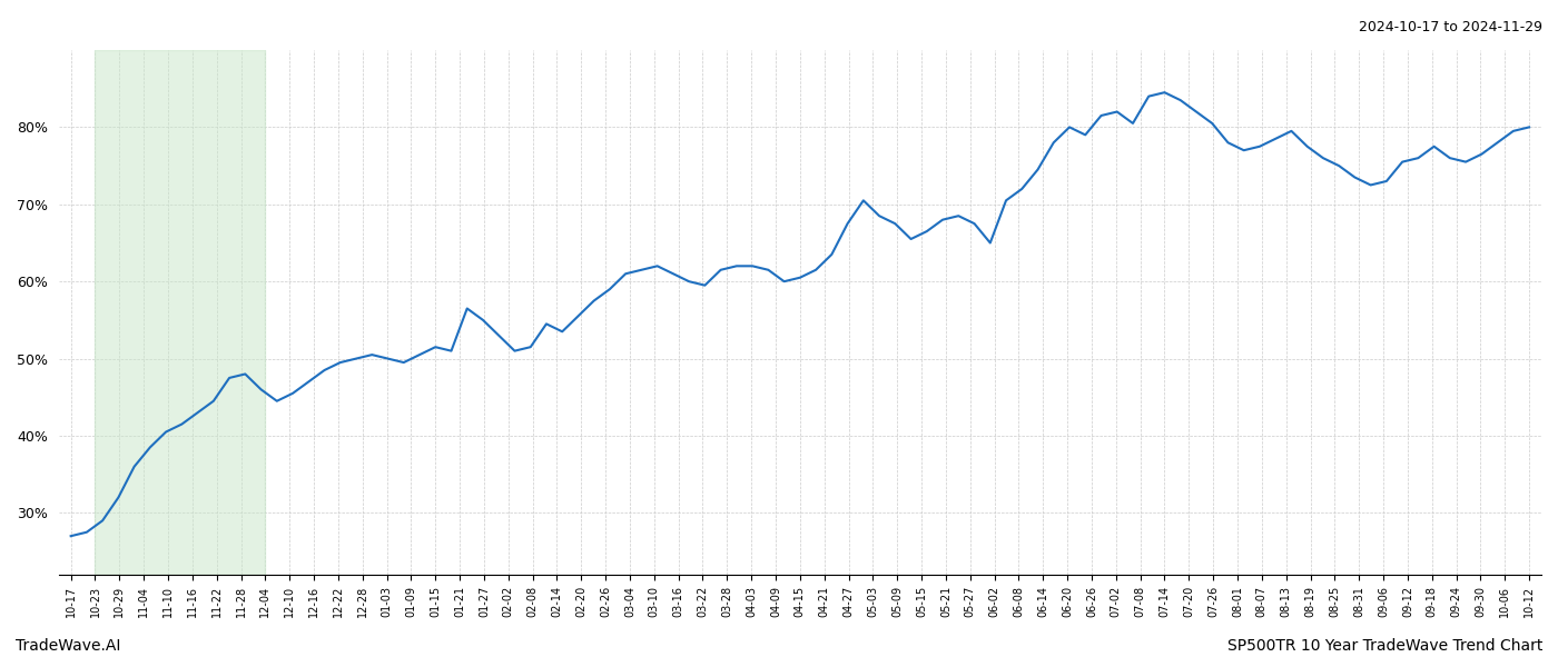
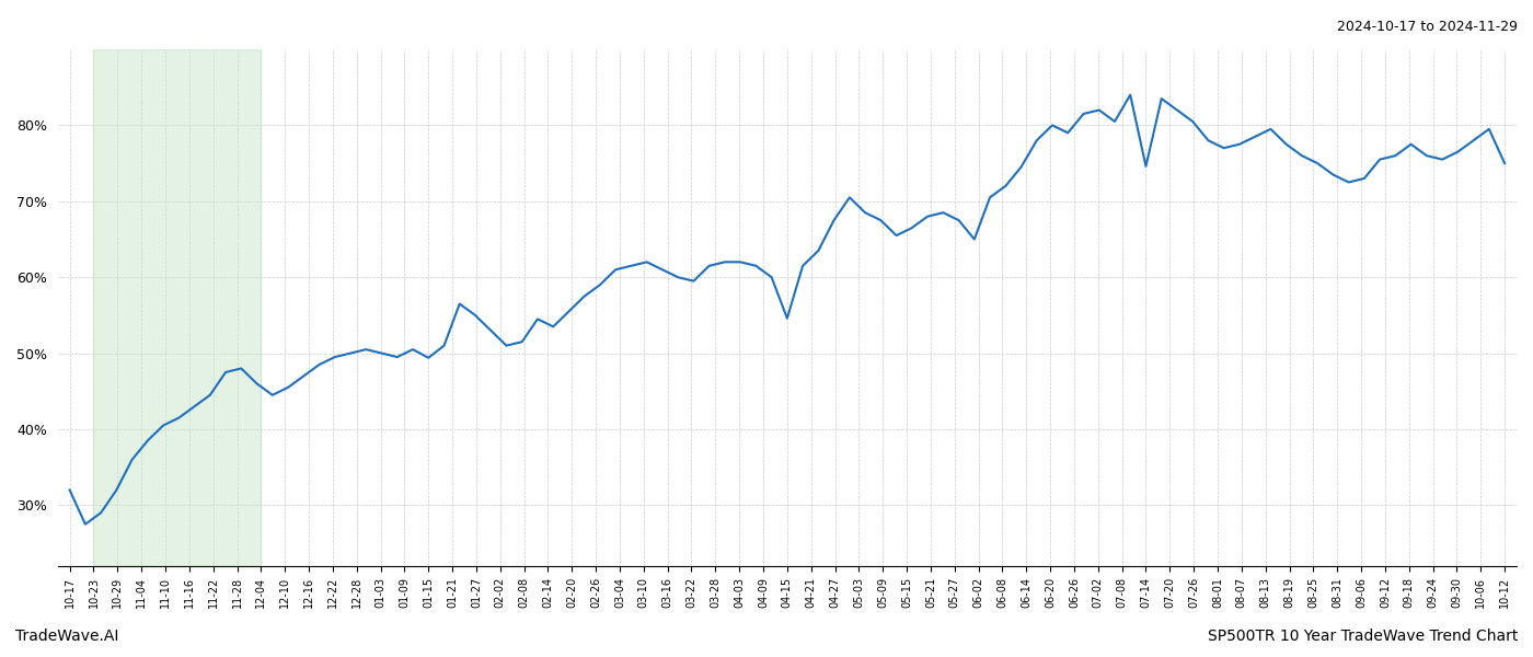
10-17: 27.0% -> 32.0%
01-15: 51.5% -> 49.4%
04-15: 60.5% -> 54.6%
07-14: 84.5% -> 74.6%
10-12: 80.0% -> 75.0%
